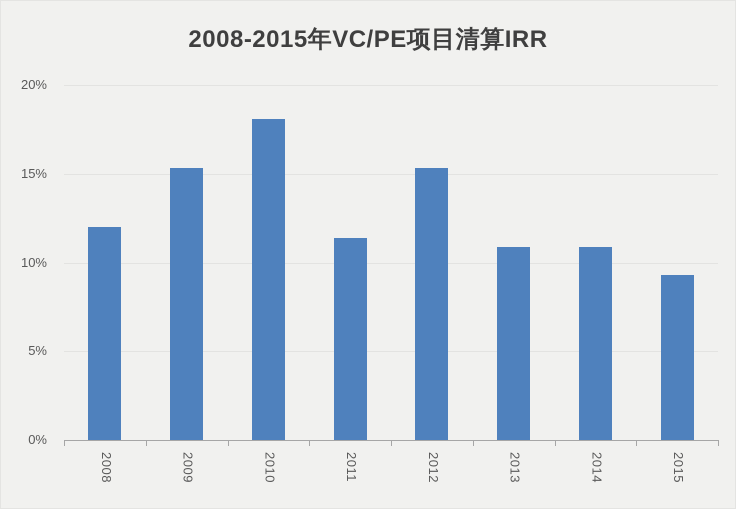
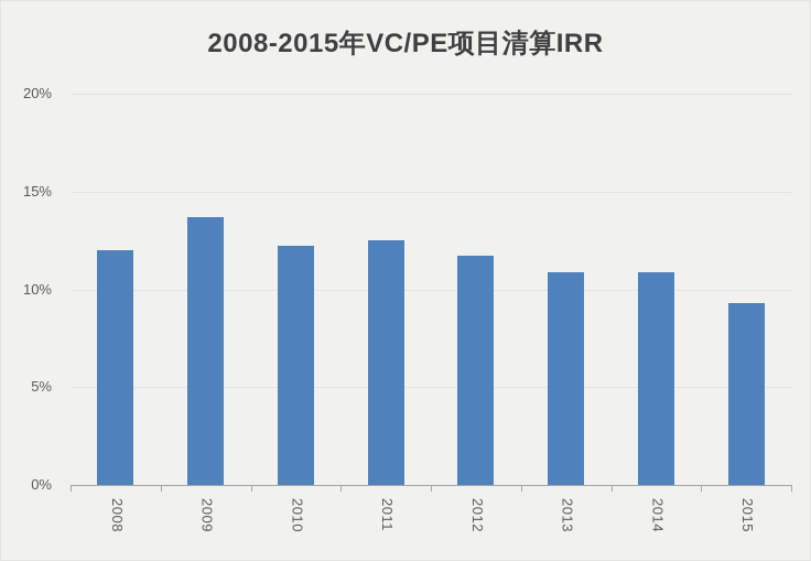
2009: 15.3% -> 13.7%
2010: 18.1% -> 12.2%
2011: 11.4% -> 12.5%
2012: 15.3% -> 11.7%
